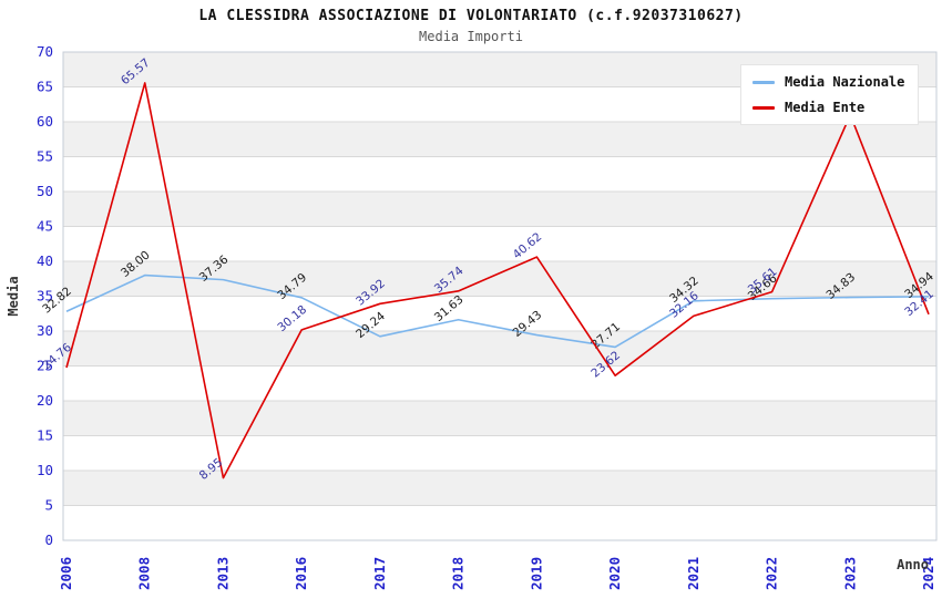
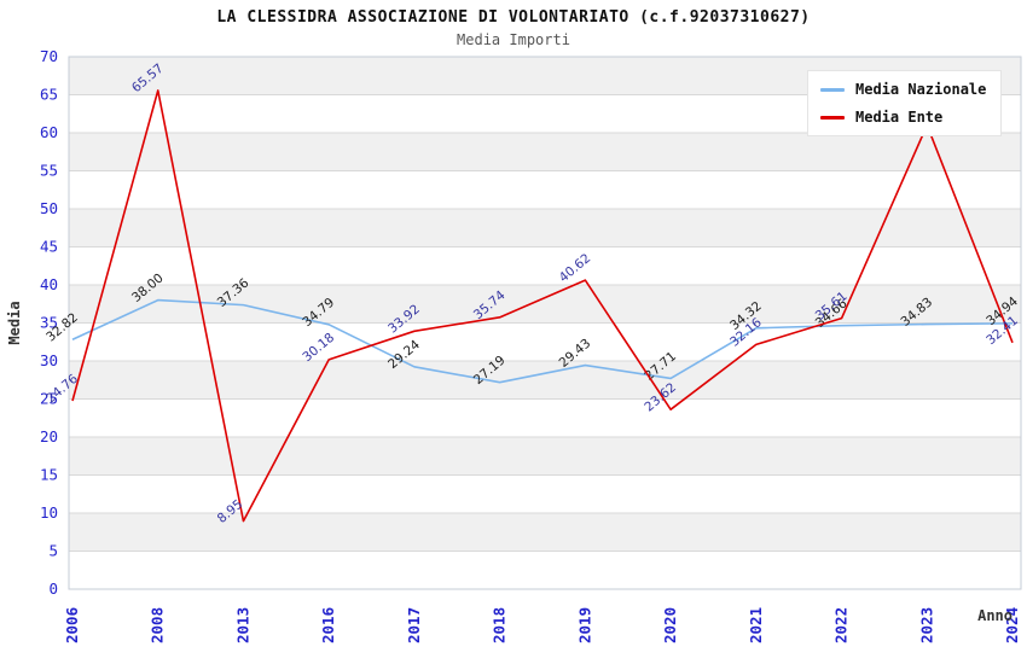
Media Nazionale/2018: 31.63 -> 27.19
